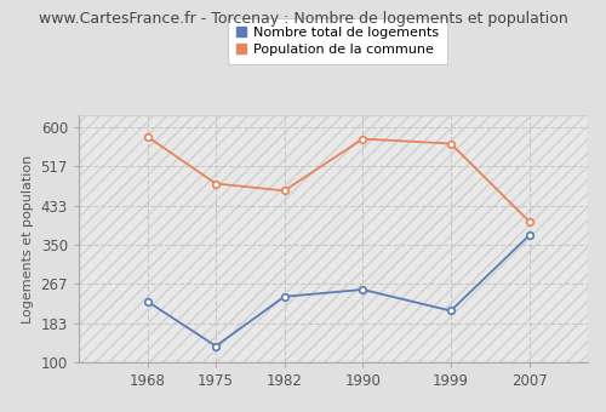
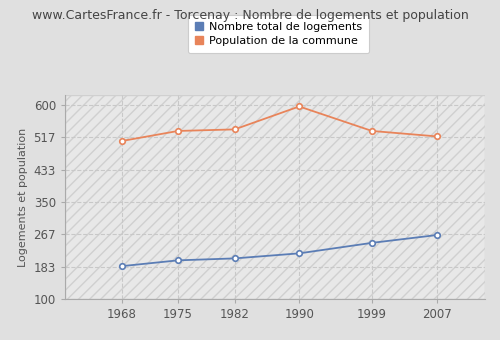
Nombre total de logements/1968: 230 -> 185
Population de la commune/1968: 580 -> 507
Nombre total de logements/1975: 135 -> 200
Population de la commune/1975: 480 -> 533
Nombre total de logements/1982: 240 -> 205
Population de la commune/1982: 465 -> 537
Nombre total de logements/1990: 255 -> 218
Population de la commune/1990: 575 -> 596
Nombre total de logements/1999: 210 -> 245
Population de la commune/1999: 565 -> 533
Nombre total de logements/2007: 370 -> 265
Population de la commune/2007: 400 -> 519
